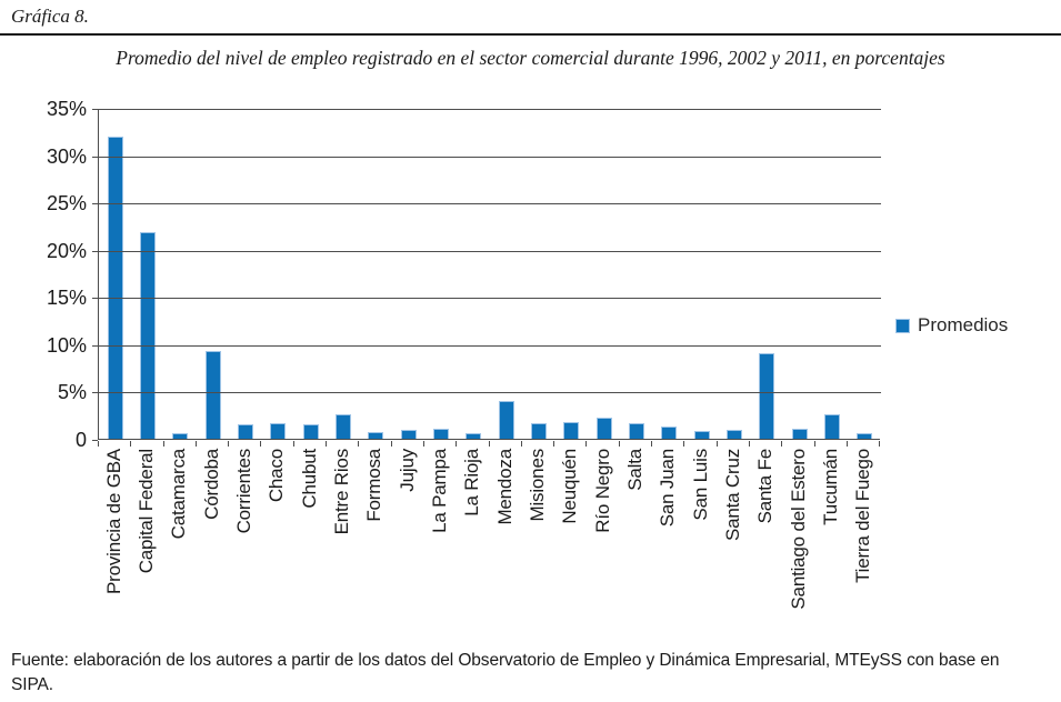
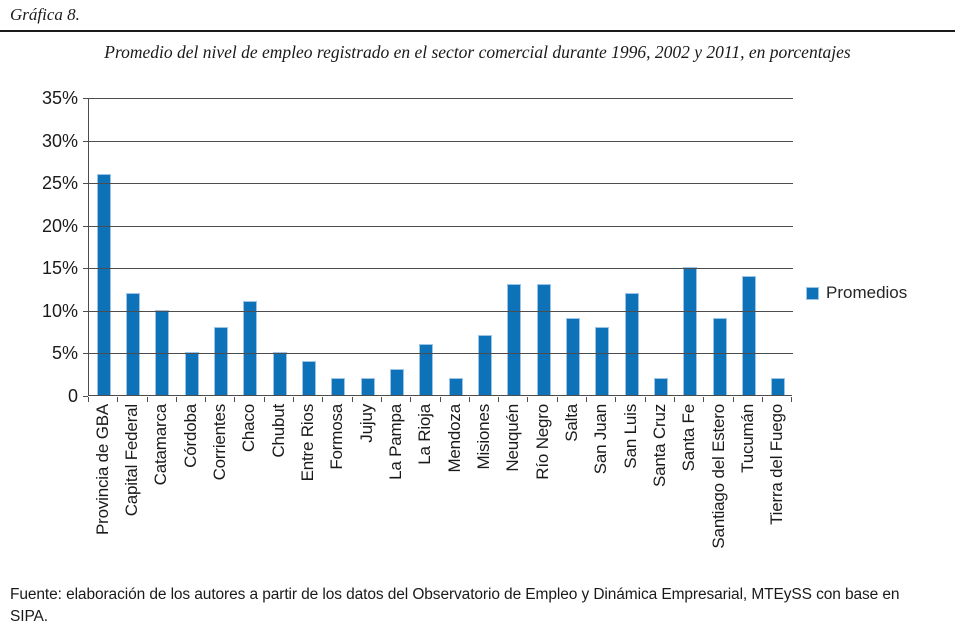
Provincia de GBA: 32% -> 26%
Capital Federal: 22% -> 12%
Catamarca: 1% -> 10%
Córdoba: 9% -> 5%
Corrientes: 2% -> 8%
Chaco: 2% -> 11%
Chubut: 2% -> 5%
Entre Rios: 3% -> 4%
Formosa: 1% -> 2%
Jujuy: 1% -> 2%
La Pampa: 1% -> 3%
La Rioja: 1% -> 6%
Mendoza: 4% -> 2%
Misiones: 2% -> 7%
Neuquén: 2% -> 13%
Río Negro: 2% -> 13%
Salta: 2% -> 9%
San Juan: 1% -> 8%
San Luis: 1% -> 12%
Santa Cruz: 1% -> 2%
Santa Fe: 9% -> 15%
Santiago del Estero: 1% -> 9%
Tucumán: 3% -> 14%
Tierra del Fuego: 1% -> 2%
